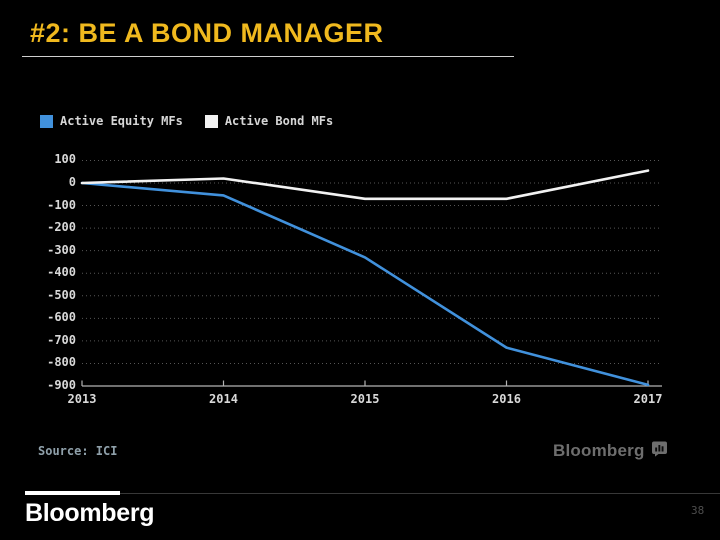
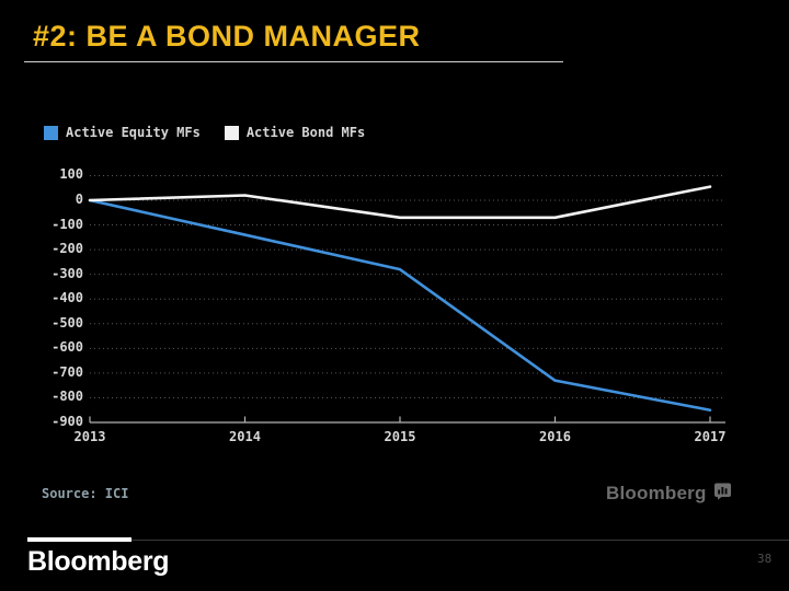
Active Equity MFs/2014: -60 -> -140
Active Equity MFs/2015: -330 -> -280
Active Equity MFs/2017: -900 -> -850
